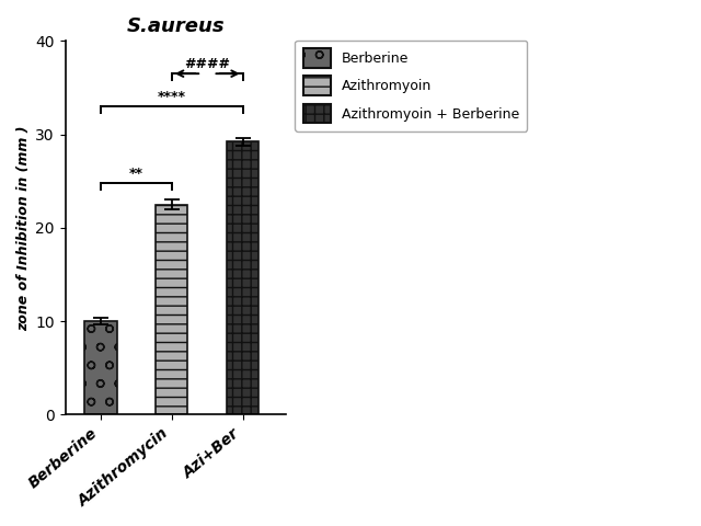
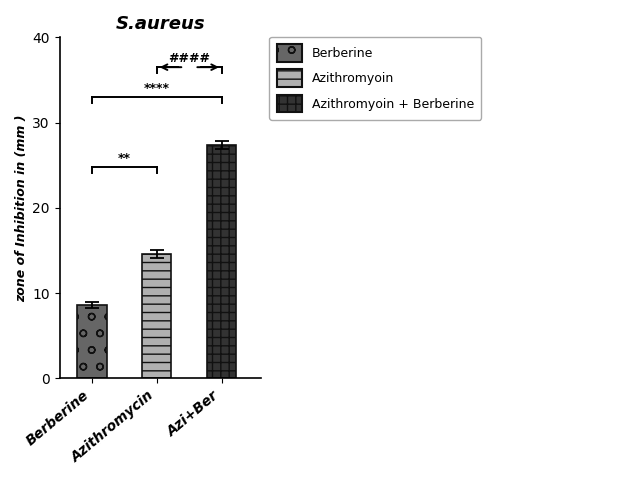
Berberine: 10.0 -> 8.6
Azithromycin: 22.5 -> 14.6
Azi+Ber: 29.2 -> 27.4
